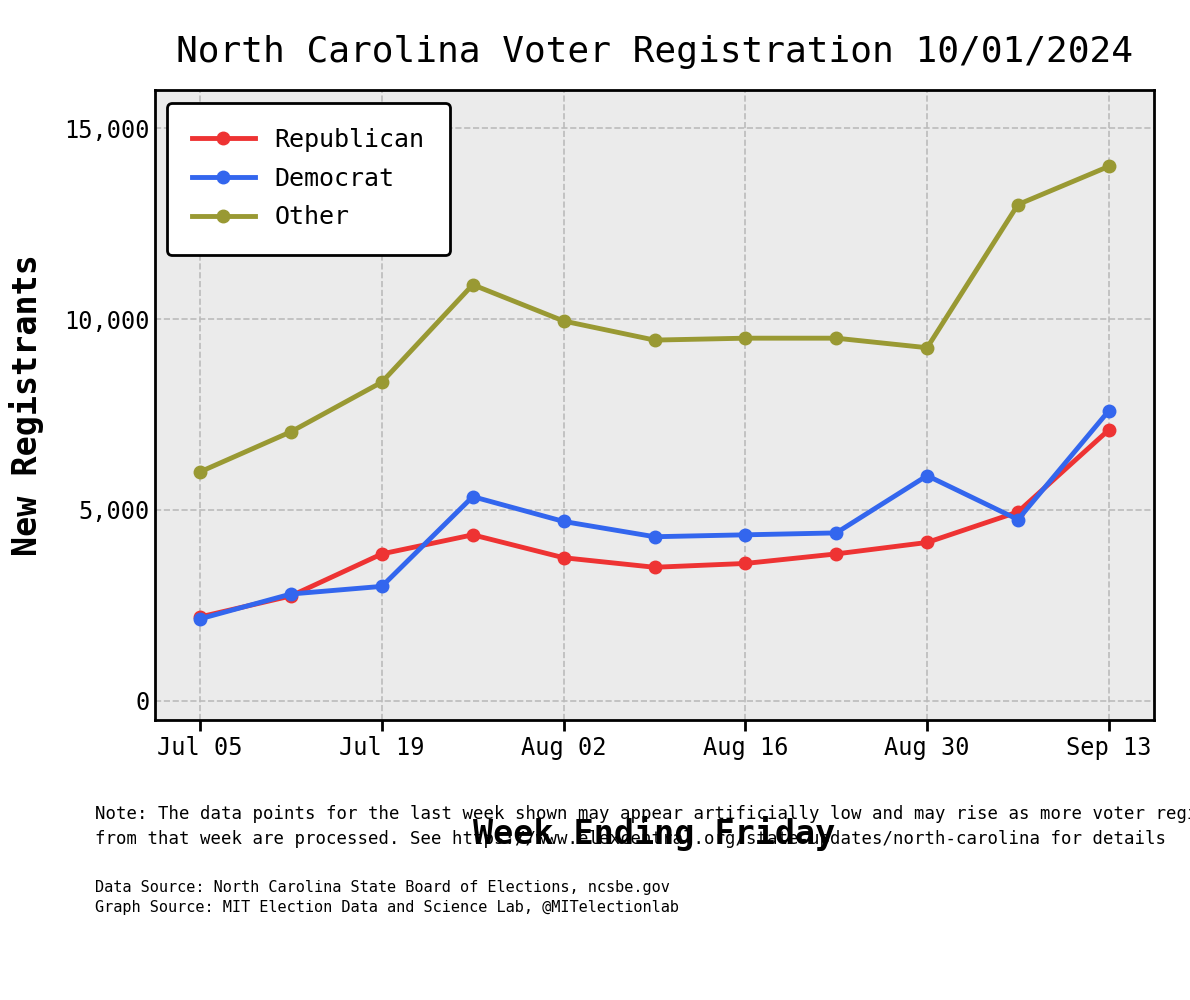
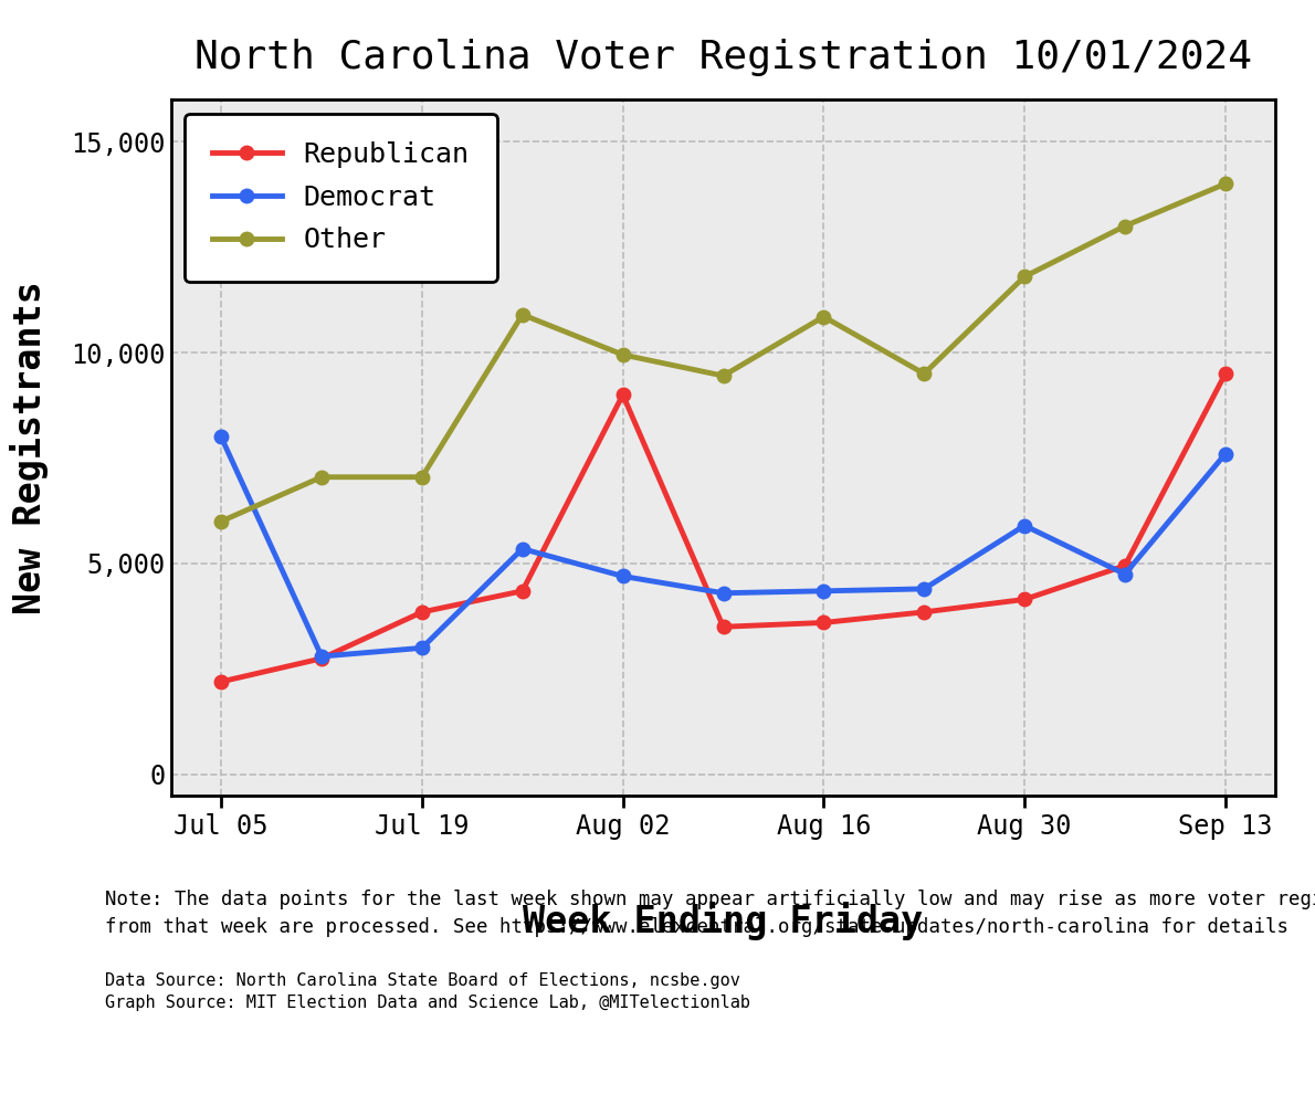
Democrat/Jul 05: 2,150 -> 8,000
Other/Jul 19: 8,350 -> 7,050
Republican/Aug 02: 3,750 -> 9,000
Other/Aug 16: 9,500 -> 10,850
Other/Aug 30: 9,250 -> 11,800
Republican/Sep 13: 7,100 -> 9,500
